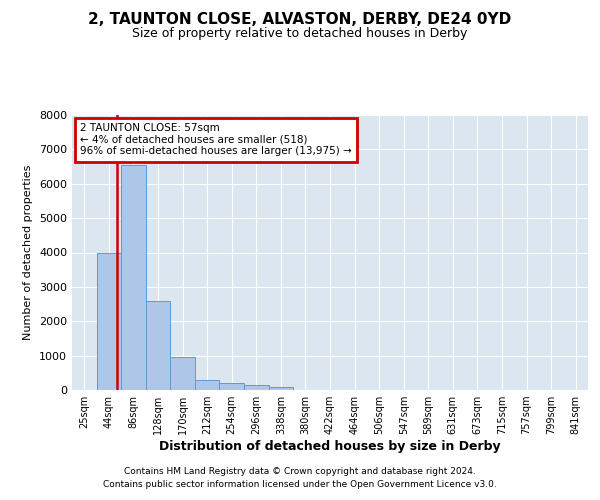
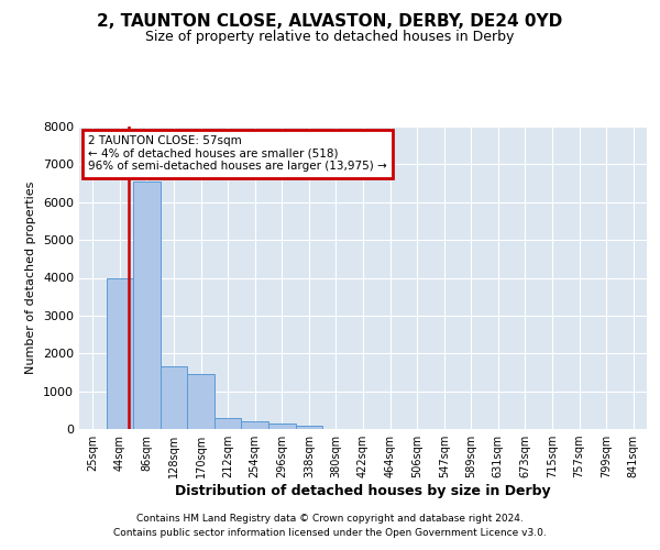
128sqm: 2600 -> 1650
170sqm: 950 -> 1450
